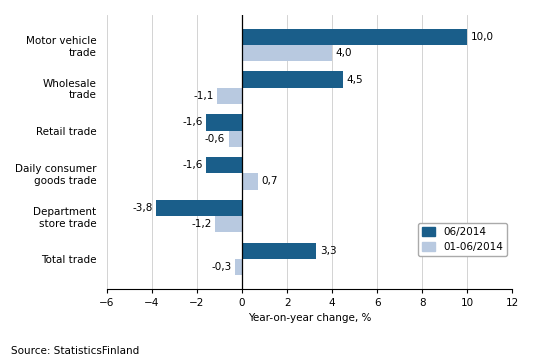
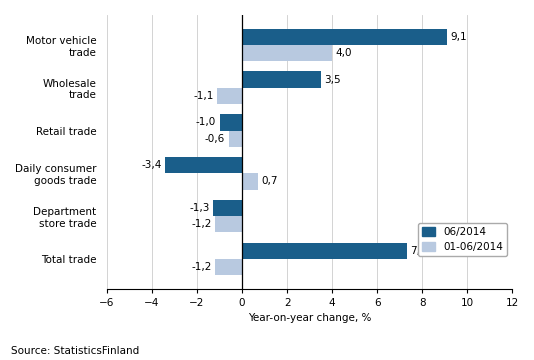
06/2014/Motor vehicle trade: 10,0 -> 9,1
06/2014/Wholesale trade: 4,5 -> 3,5
06/2014/Retail trade: -1,6 -> -1,0
06/2014/Daily consumer goods trade: -1,6 -> -3,4
06/2014/Department store trade: -3,8 -> -1,3
06/2014/Total trade: 3,3 -> 7,3
01-06/2014/Total trade: -0,3 -> -1,2
